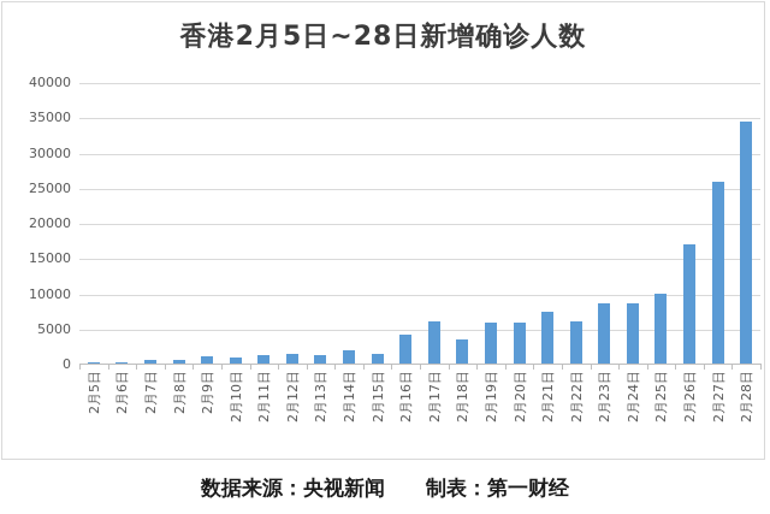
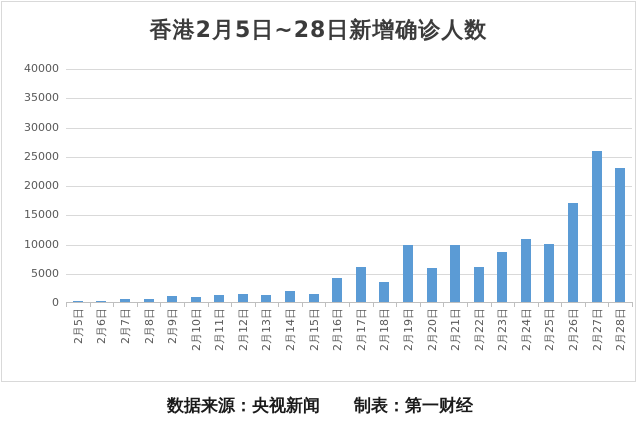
2月19日: 6000 -> 10000
2月21日: 8000 -> 10000
2月24日: 9000 -> 11000
2月28日: 34000 -> 23000
